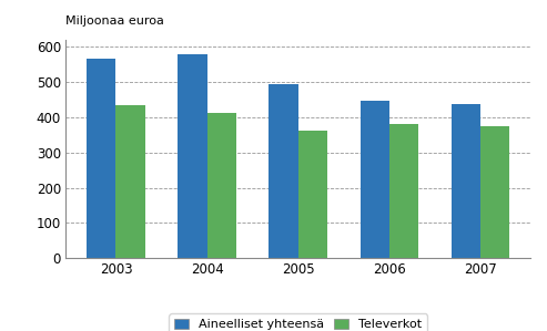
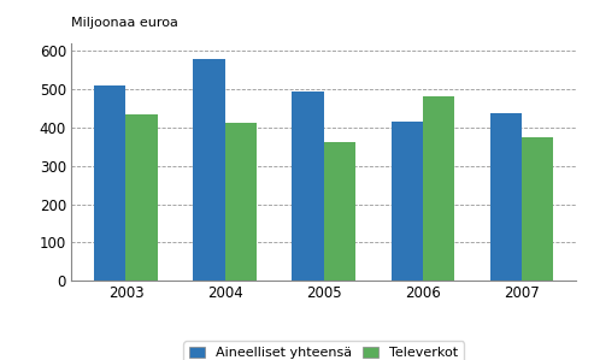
Aineelliset yhteensä/2003: 565 -> 510
Aineelliset yhteensä/2006: 448 -> 415
Televerkot/2006: 382 -> 480
